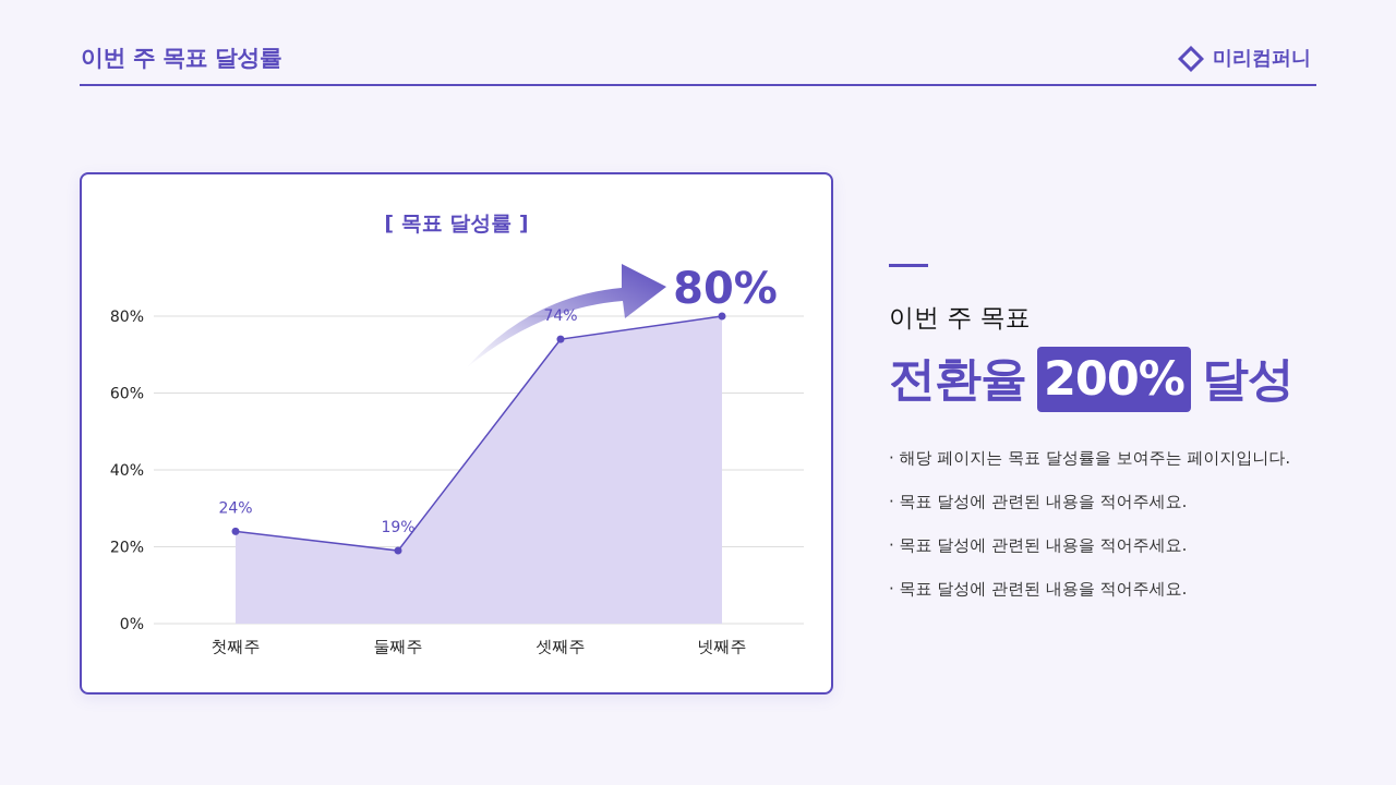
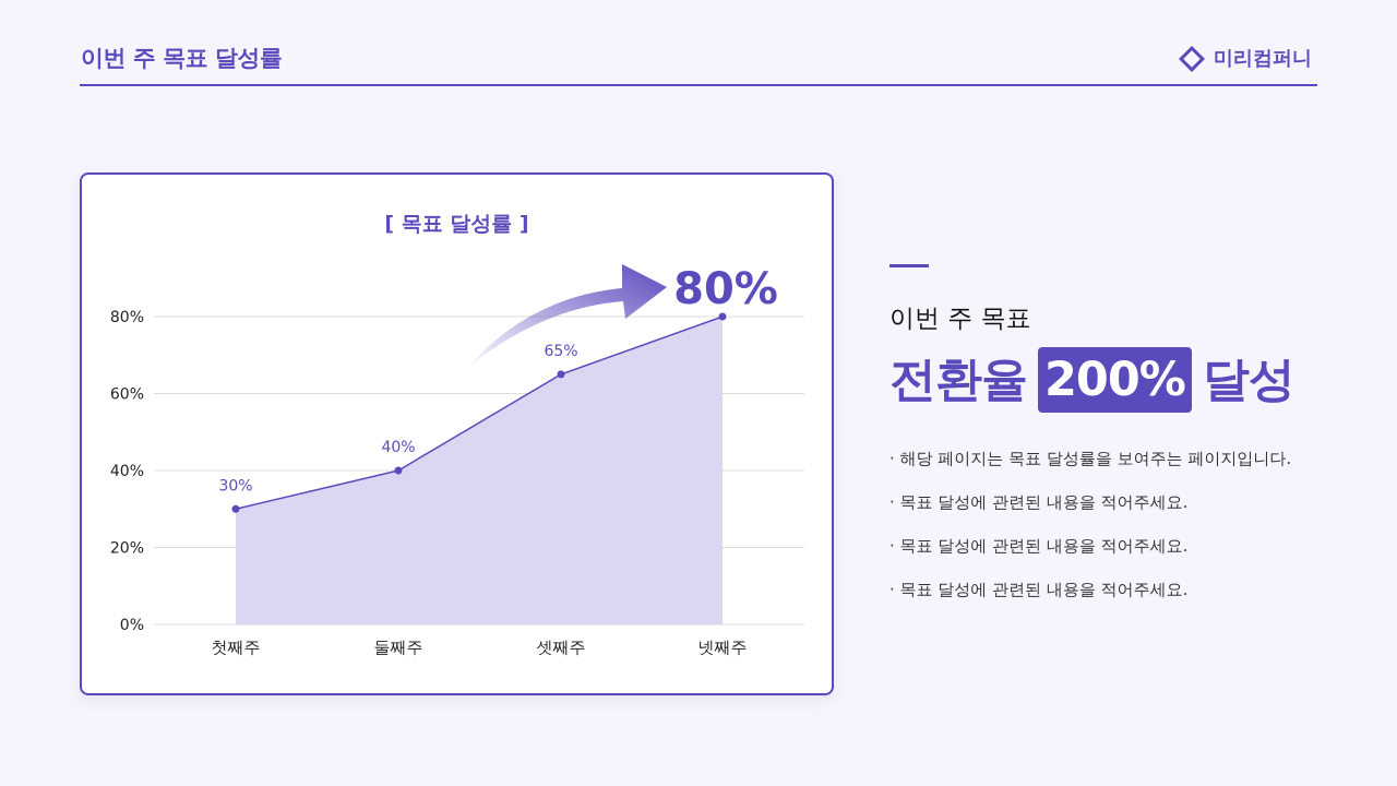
첫째주: 24% -> 30%
둘째주: 19% -> 40%
셋째주: 74% -> 65%
